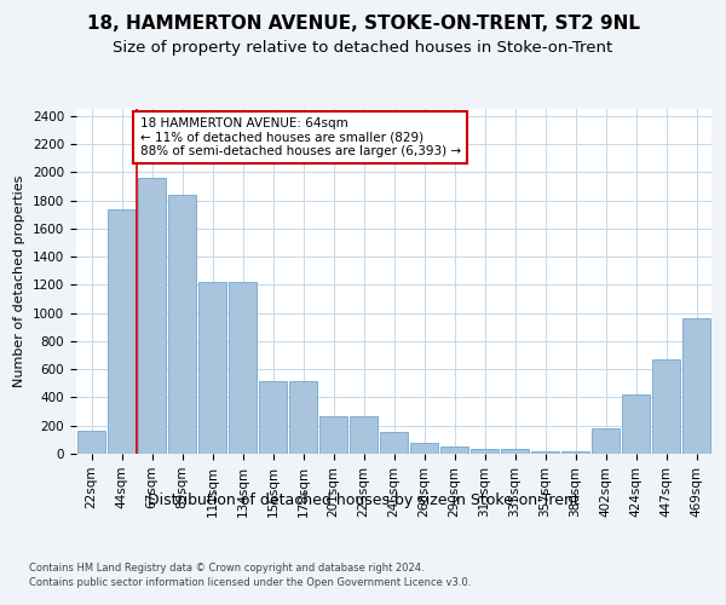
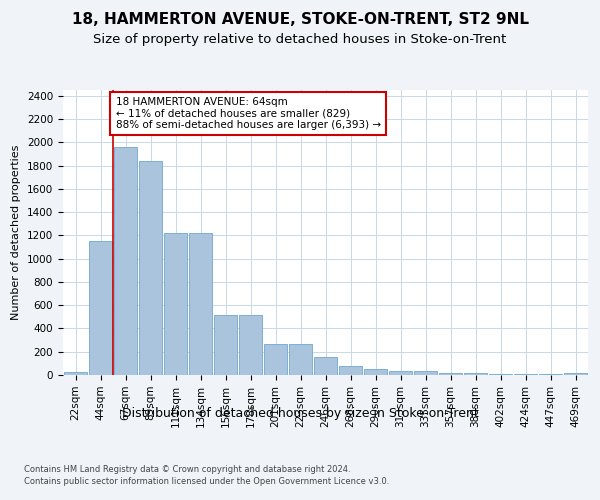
22sqm: 160 -> 20
44sqm: 1740 -> 1150
402sqm: 180 -> 10
424sqm: 420 -> 10
447sqm: 670 -> 10
469sqm: 960 -> 20
